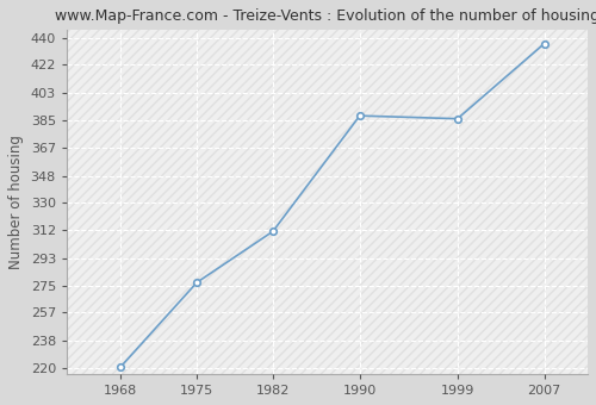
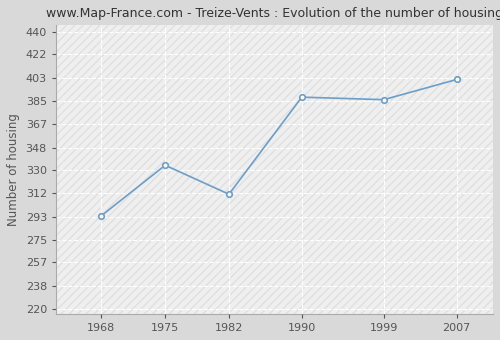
1968: 221 -> 294
1975: 277 -> 334
2007: 436 -> 402
